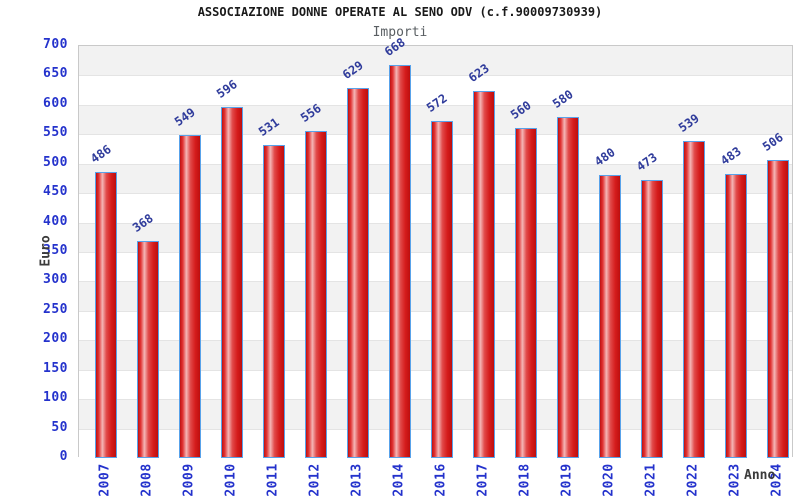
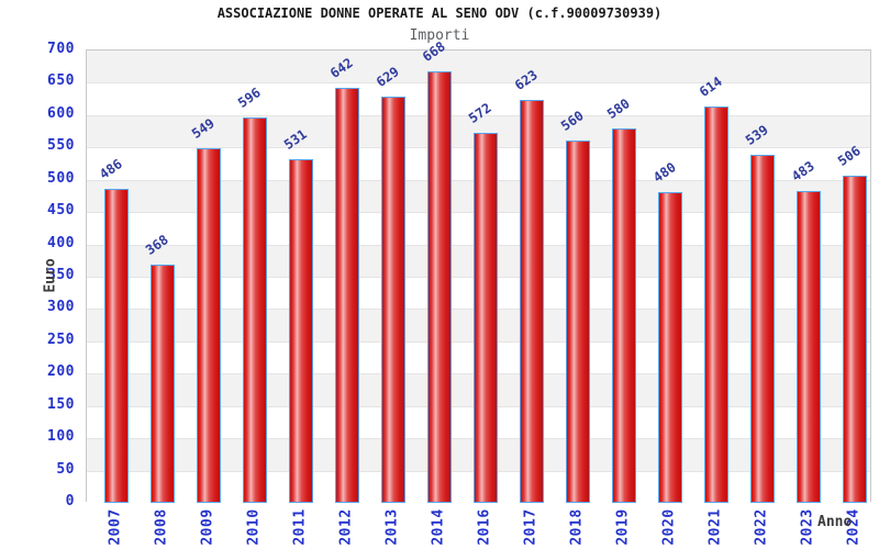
2012: 556 -> 642
2021: 473 -> 614
